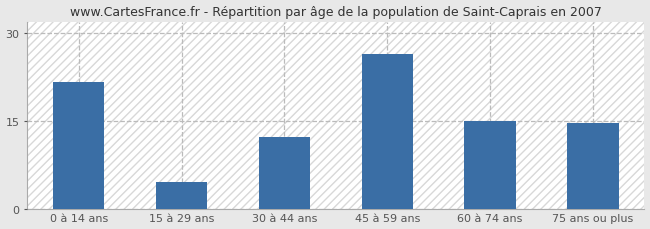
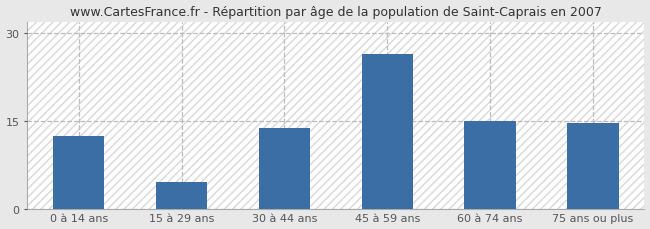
0 à 14 ans: 21.6 -> 12.5
30 à 44 ans: 12.2 -> 13.8
